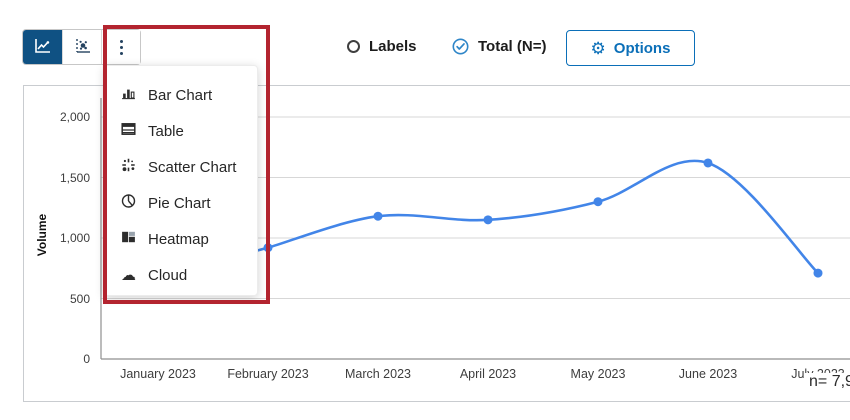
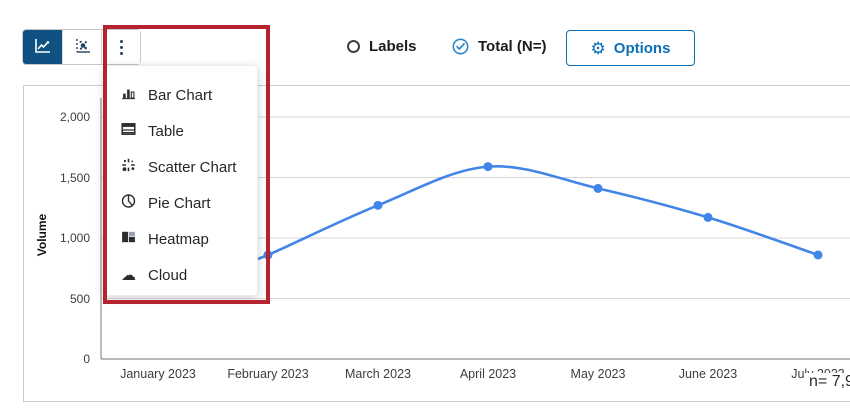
February 2023: 920 -> 860
March 2023: 1180 -> 1270
April 2023: 1150 -> 1590
May 2023: 1300 -> 1410
June 2023: 1620 -> 1170
July 2023: 710 -> 860
